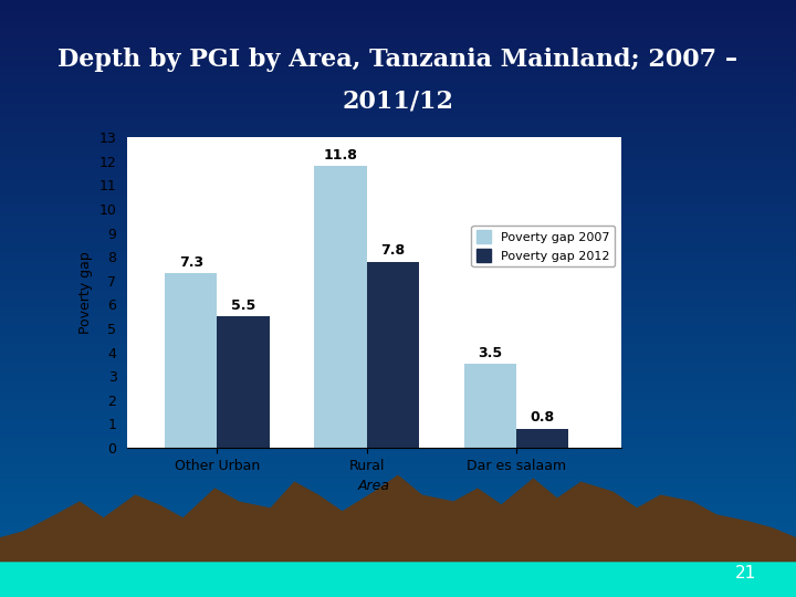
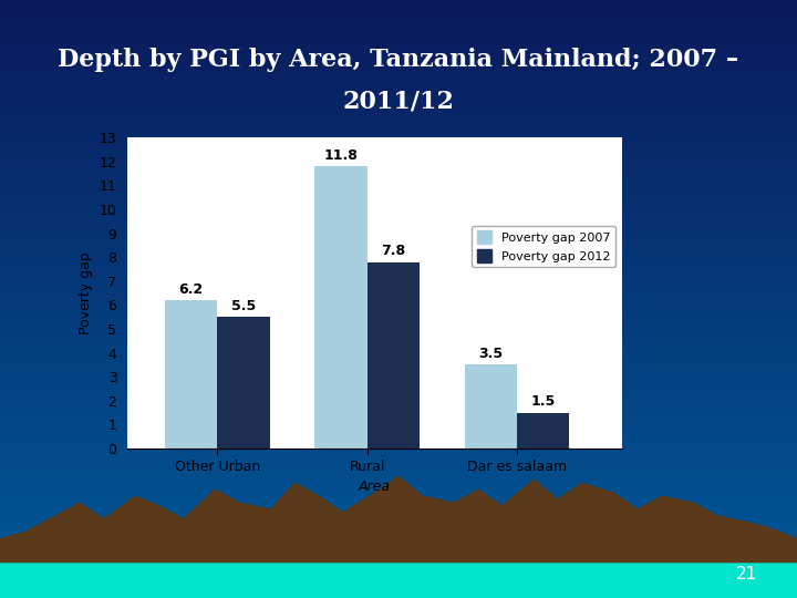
Poverty gap 2007/Other Urban: 7.3 -> 6.2
Poverty gap 2012/Dar es salaam: 0.8 -> 1.5
